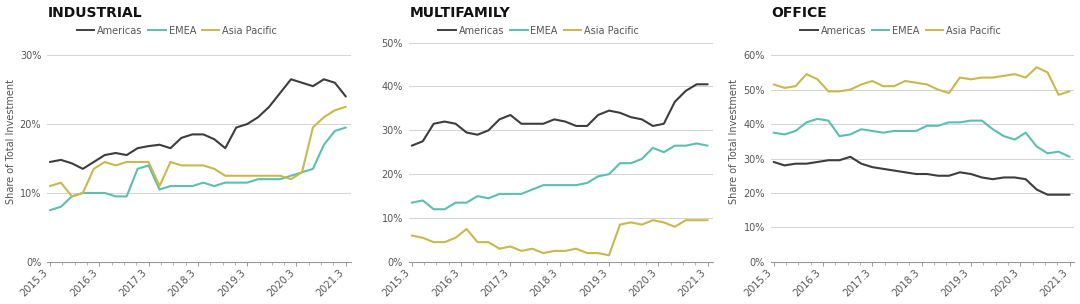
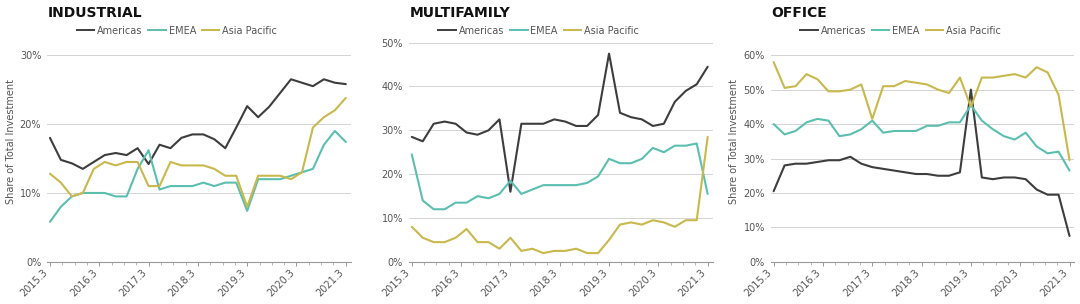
INDUSTRIAL/Americas/2015.3: 14.5% -> 18.0%
INDUSTRIAL/EMEA/2015.3: 7.5% -> 5.8%
INDUSTRIAL/Asia Pacific/2015.3: 11.0% -> 12.8%
INDUSTRIAL/Americas/2017.3: 16.8% -> 14.2%
INDUSTRIAL/EMEA/2017.3: 14.0% -> 16.2%
INDUSTRIAL/Asia Pacific/2017.3: 14.5% -> 11.0%
INDUSTRIAL/Americas/2019.3: 20.0% -> 22.6%
INDUSTRIAL/EMEA/2019.3: 11.5% -> 7.4%
INDUSTRIAL/Asia Pacific/2019.3: 12.5% -> 8.0%
INDUSTRIAL/Americas/2021.3: 24.0% -> 25.8%
INDUSTRIAL/EMEA/2021.3: 19.5% -> 17.4%
INDUSTRIAL/Asia Pacific/2021.3: 22.5% -> 23.8%
MULTIFAMILY/Americas/2015.3: 26.5% -> 28.5%
MULTIFAMILY/EMEA/2015.3: 13.5% -> 24.5%
MULTIFAMILY/Asia Pacific/2015.3: 6.0% -> 8.0%
MULTIFAMILY/Americas/2017.3: 33.5% -> 16.0%
MULTIFAMILY/EMEA/2017.3: 15.5% -> 18.5%
MULTIFAMILY/Asia Pacific/2017.3: 3.5% -> 5.5%
MULTIFAMILY/Americas/2019.3: 34.5% -> 47.5%
MULTIFAMILY/EMEA/2019.3: 20.0% -> 23.5%
MULTIFAMILY/Asia Pacific/2019.3: 1.5% -> 5.0%
MULTIFAMILY/Americas/2021.3: 40.5% -> 44.5%
MULTIFAMILY/EMEA/2021.3: 26.5% -> 15.5%
MULTIFAMILY/Asia Pacific/2021.3: 9.5% -> 28.5%
OFFICE/Americas/2015.3: 29.0% -> 20.5%
OFFICE/EMEA/2015.3: 37.5% -> 40.0%
OFFICE/Asia Pacific/2015.3: 51.5% -> 58.0%
OFFICE/EMEA/2017.3: 38.0% -> 41.0%
OFFICE/Asia Pacific/2017.3: 52.5% -> 41.5%
OFFICE/Americas/2019.3: 25.5% -> 50.0%
OFFICE/EMEA/2019.3: 41.0% -> 45.5%
OFFICE/Asia Pacific/2019.3: 53.0% -> 45.0%
OFFICE/Americas/2021.3: 19.5% -> 7.5%
OFFICE/EMEA/2021.3: 30.5% -> 26.5%
OFFICE/Asia Pacific/2021.3: 49.5% -> 29.5%
